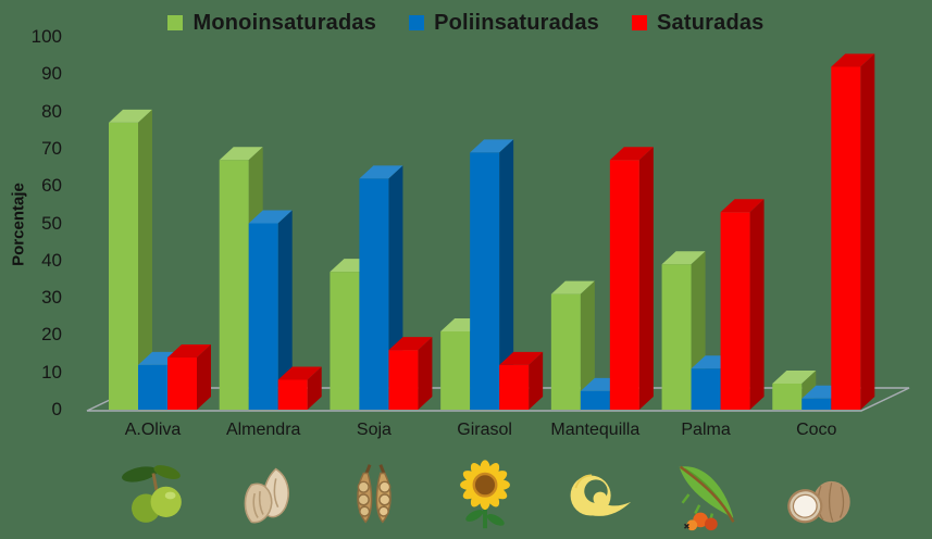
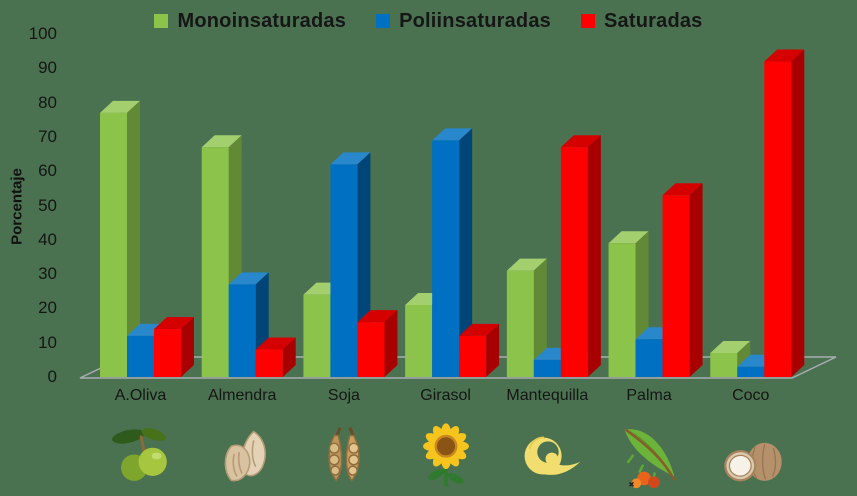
Poliinsaturadas/Almendra: 50 -> 27
Monoinsaturadas/Soja: 37 -> 24
